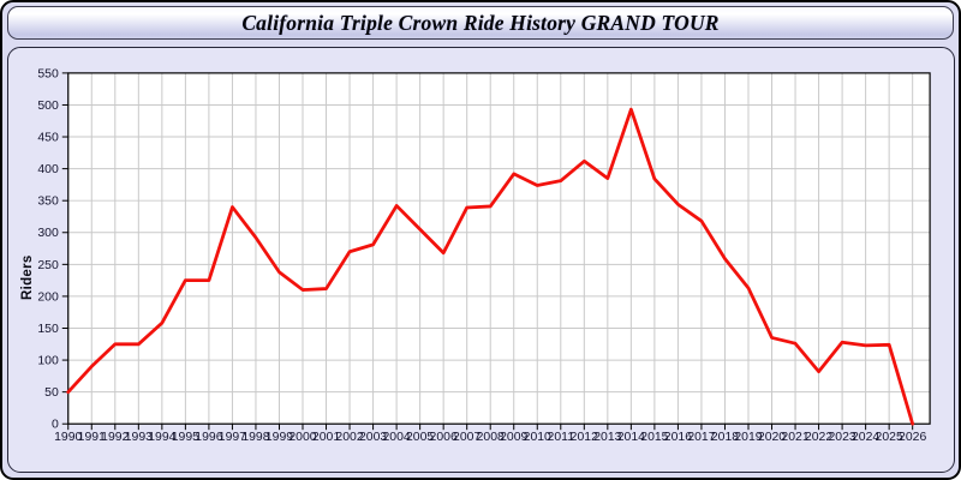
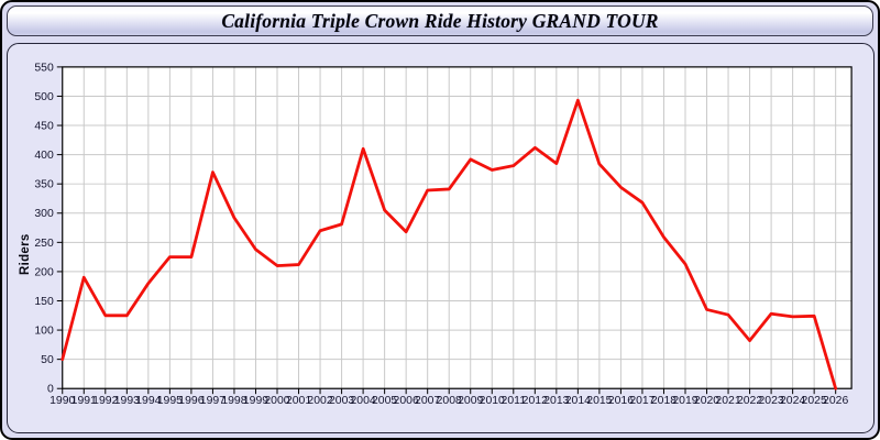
1991: 90 -> 190
1994: 160 -> 180
1997: 340 -> 370
2004: 340 -> 410
